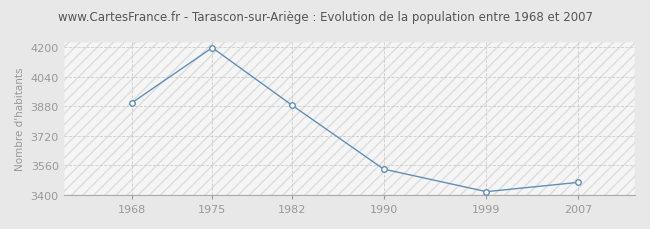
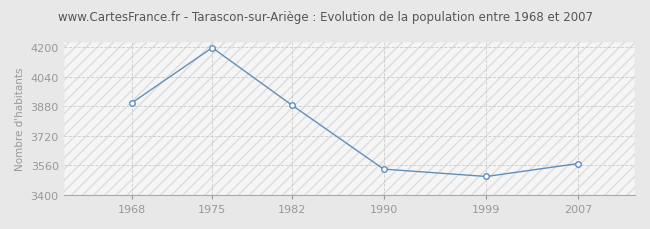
1999: 3420 -> 3500
2007: 3470 -> 3570
